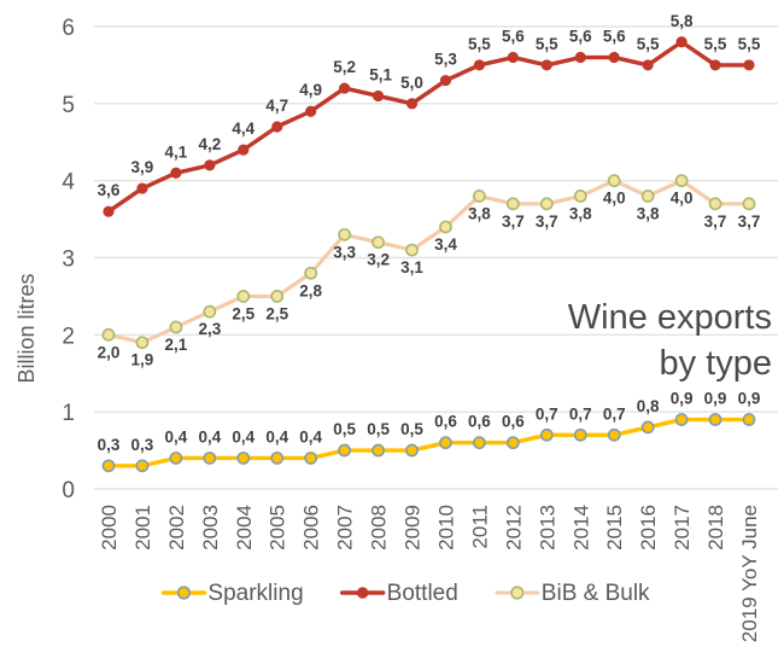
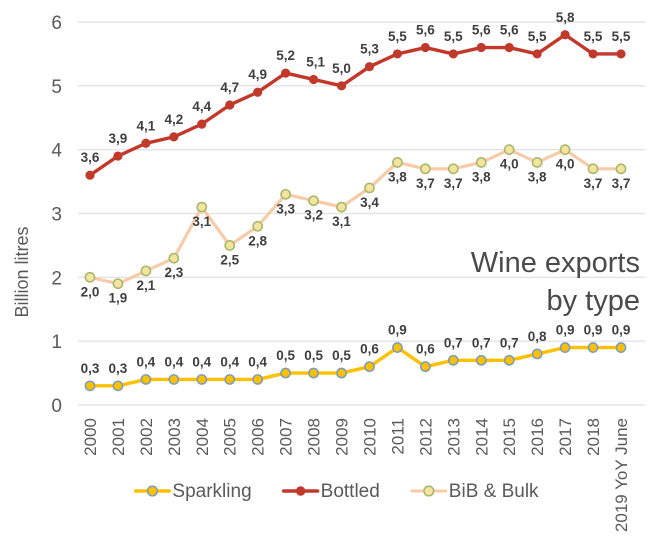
BiB & Bulk/2004: 2,5 -> 3,1
Sparkling/2011: 0,6 -> 0,9
